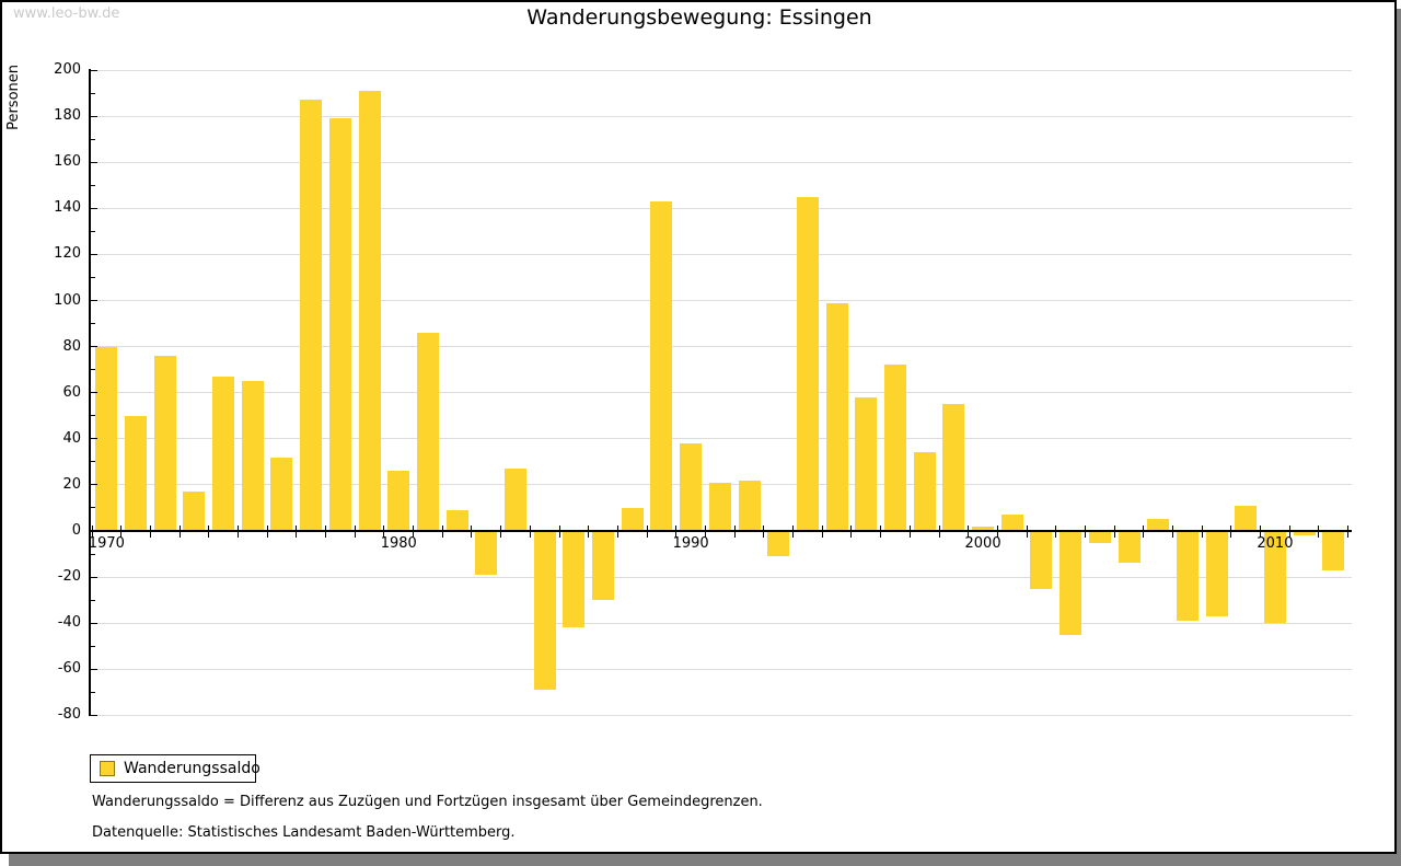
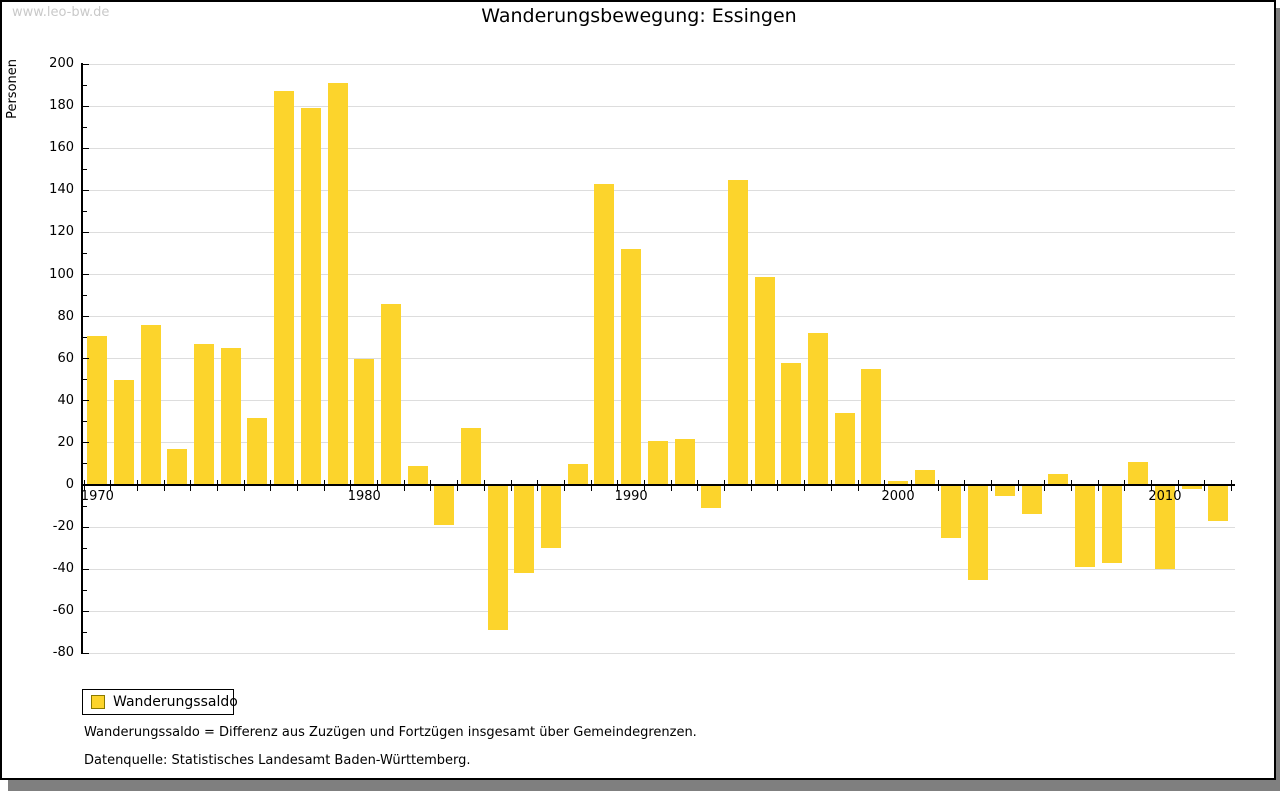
1970: 80 -> 71
1980: 26 -> 60
1990: 38 -> 112
